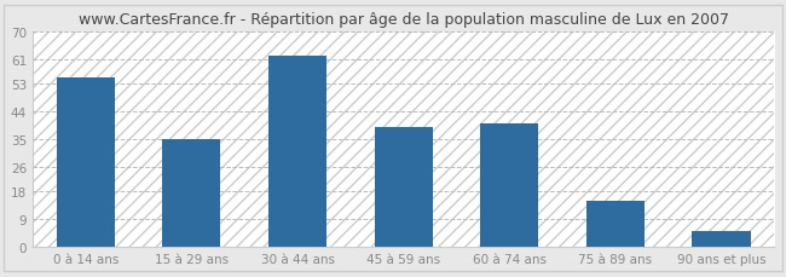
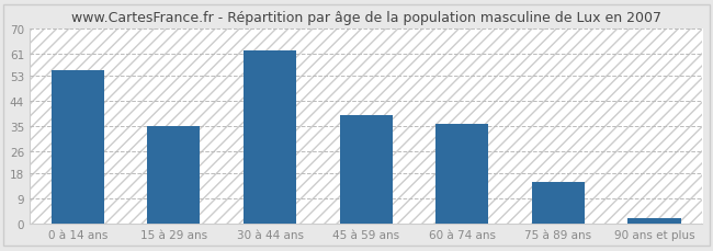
60 à 74 ans: 40 -> 36
90 ans et plus: 5 -> 2
